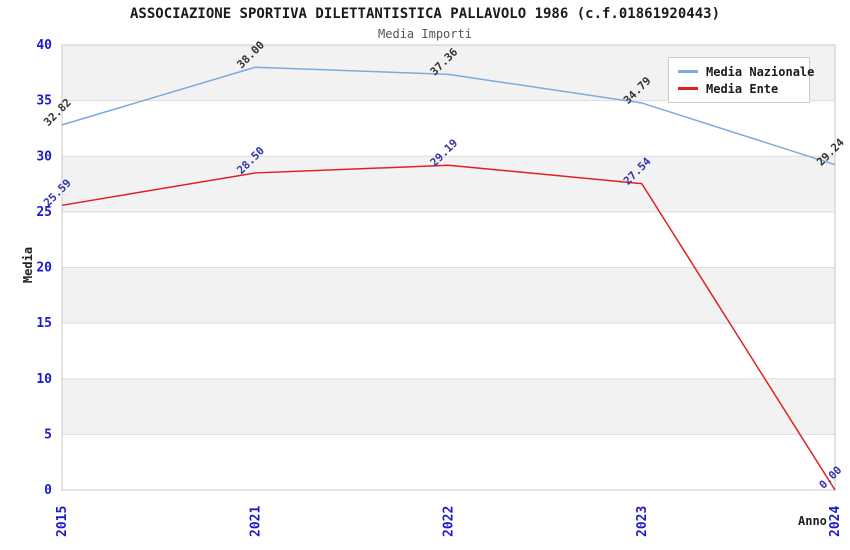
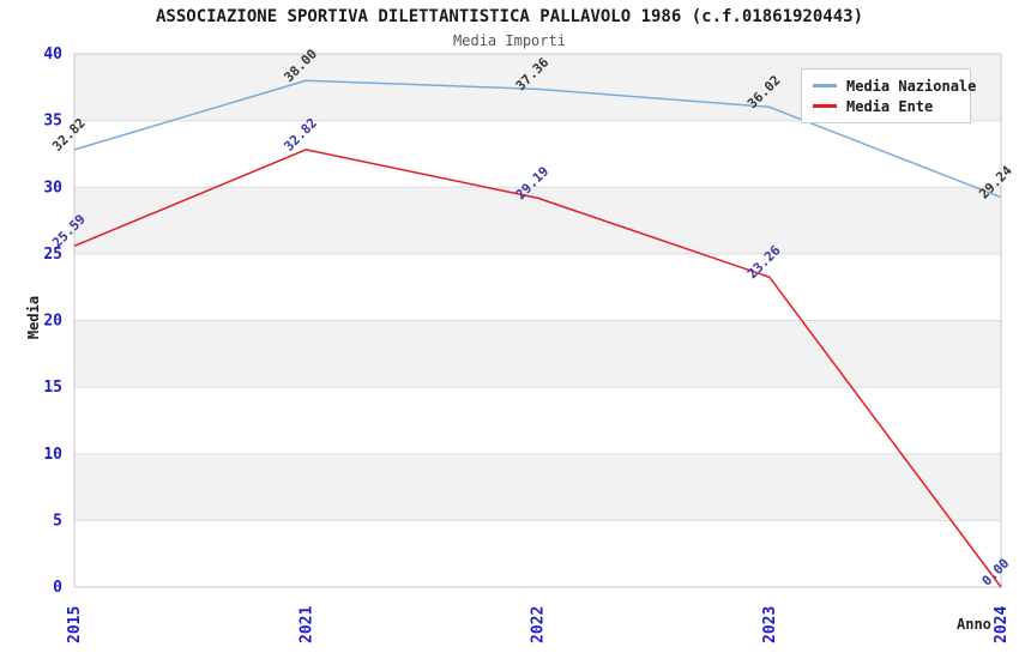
Media Ente/2021: 28.50 -> 32.82
Media Nazionale/2023: 34.79 -> 36.02
Media Ente/2023: 27.54 -> 23.26
